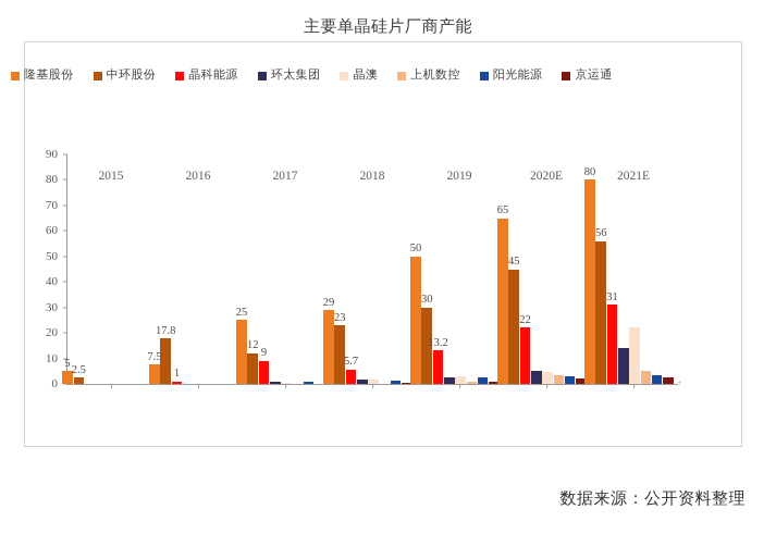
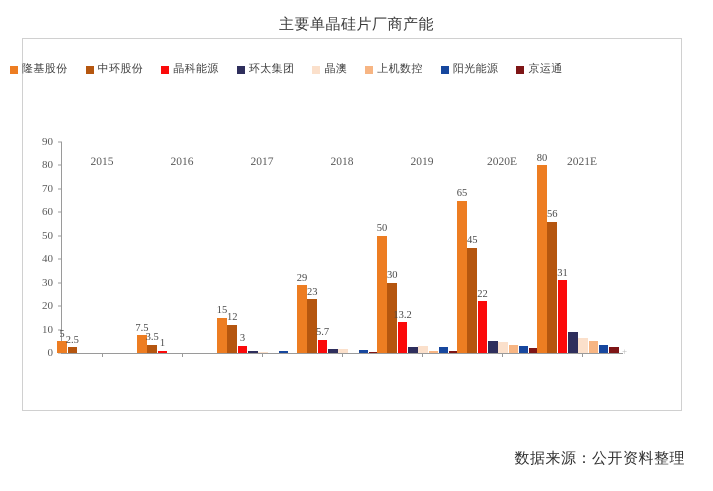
中环股份/2016: 17.8 -> 3.5
隆基股份/2017: 25 -> 15
晶科能源/2017: 9 -> 3
环太集团/2021E: 14 -> 9
晶澳/2021E: 22 -> 6
